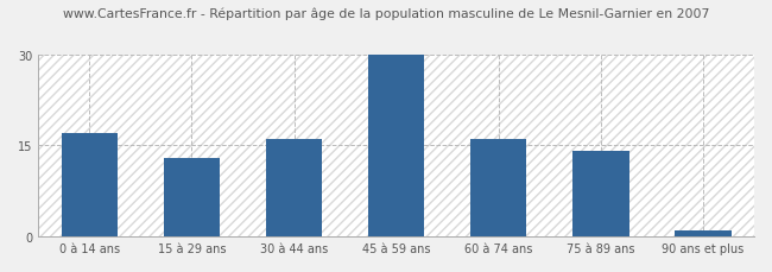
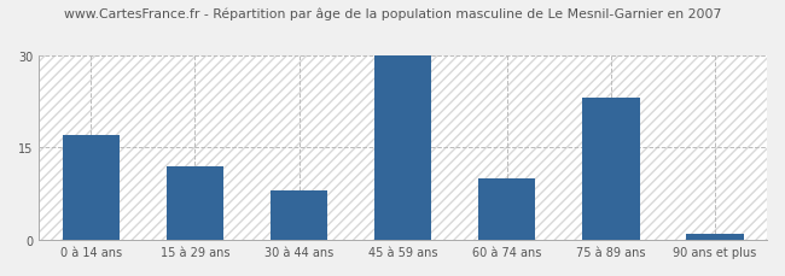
15 à 29 ans: 13 -> 12
30 à 44 ans: 16 -> 8
60 à 74 ans: 16 -> 10
75 à 89 ans: 14 -> 23
